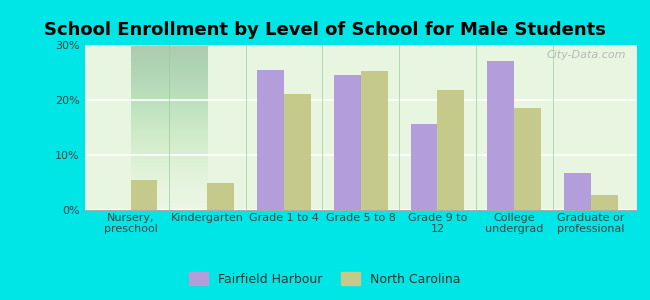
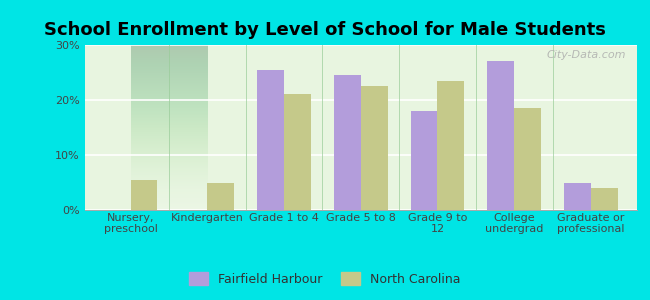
North Carolina/Grade 5 to 8: 25.2% -> 22.5%
Fairfield Harbour/Grade 9 to 12: 15.6% -> 18.0%
North Carolina/Grade 9 to 12: 21.8% -> 23.5%
Fairfield Harbour/Graduate or professional: 6.8% -> 5.0%
North Carolina/Graduate or professional: 2.8% -> 4.0%
